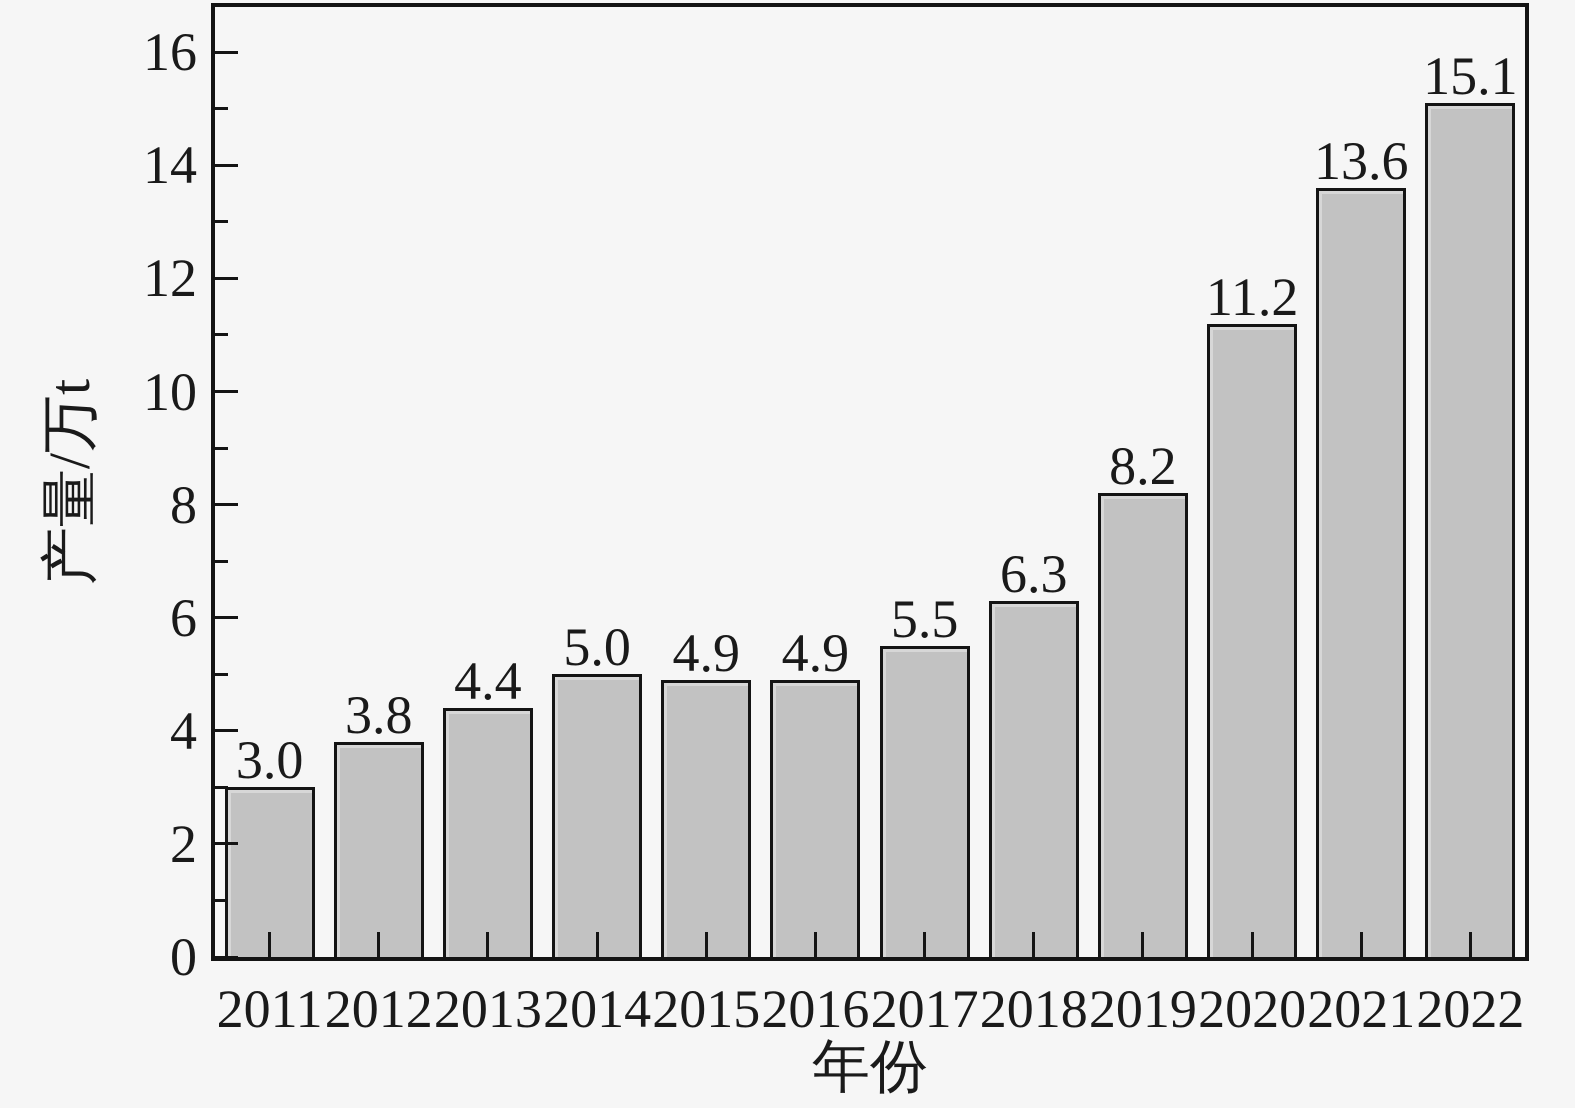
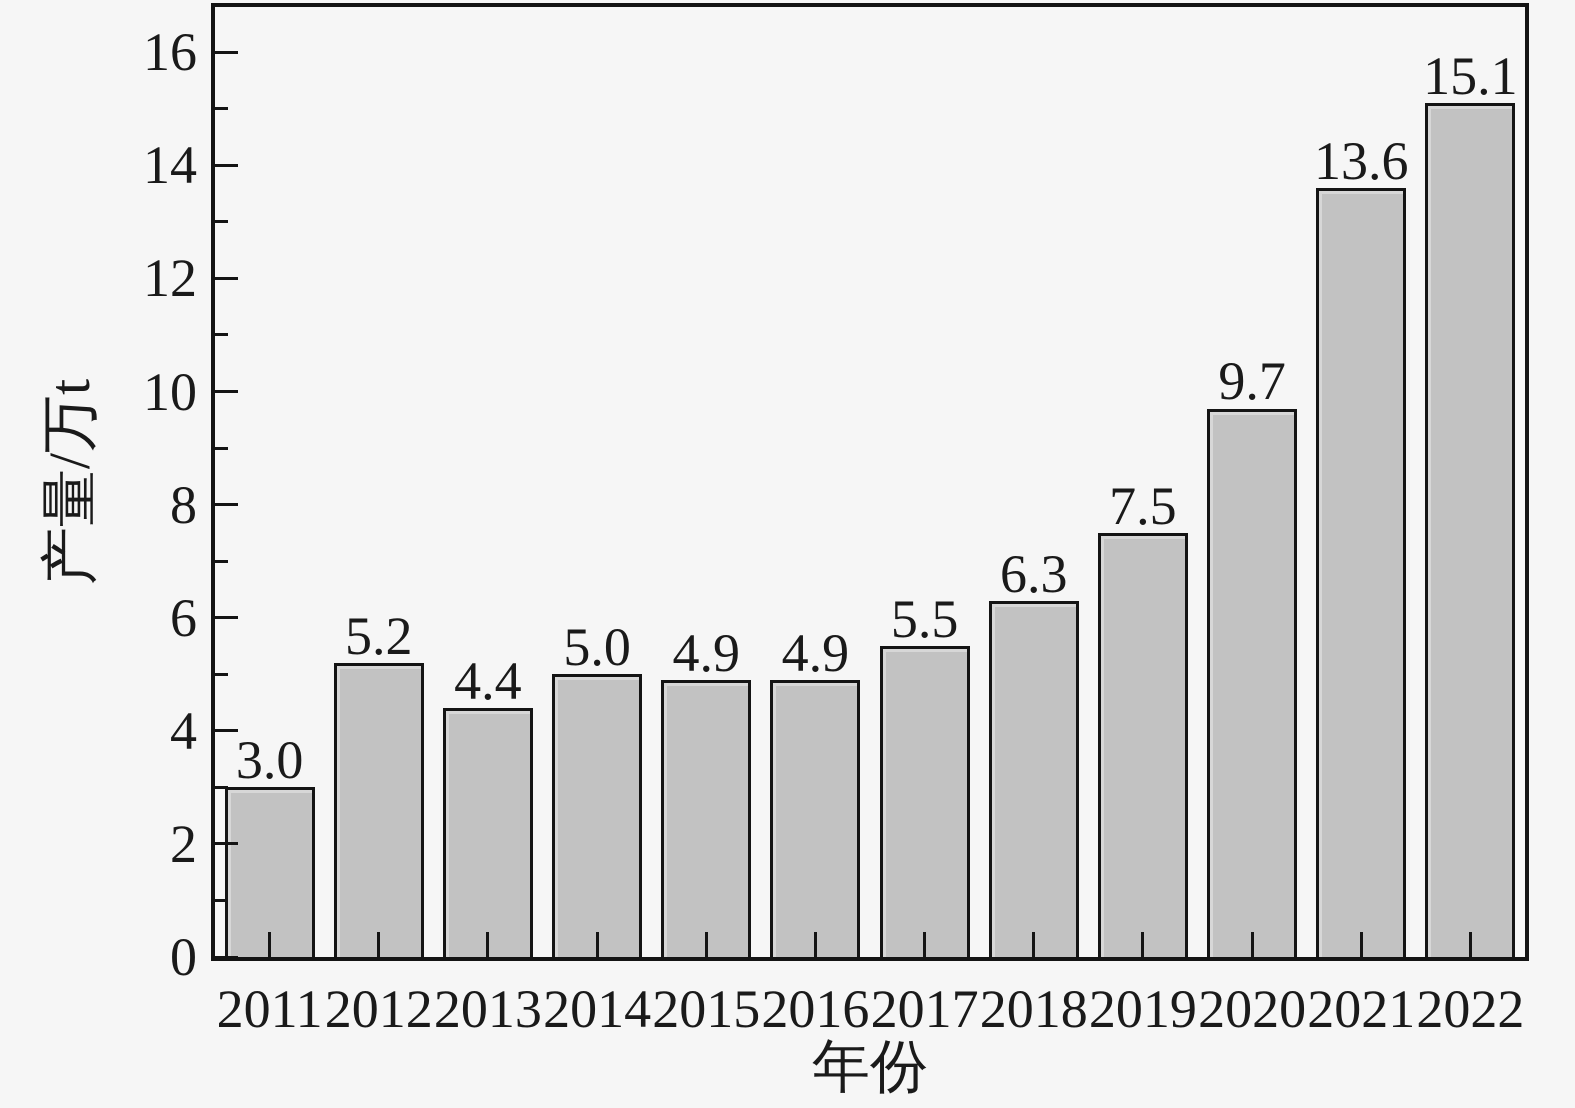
2012: 3.8 -> 5.2
2019: 8.2 -> 7.5
2020: 11.2 -> 9.7
